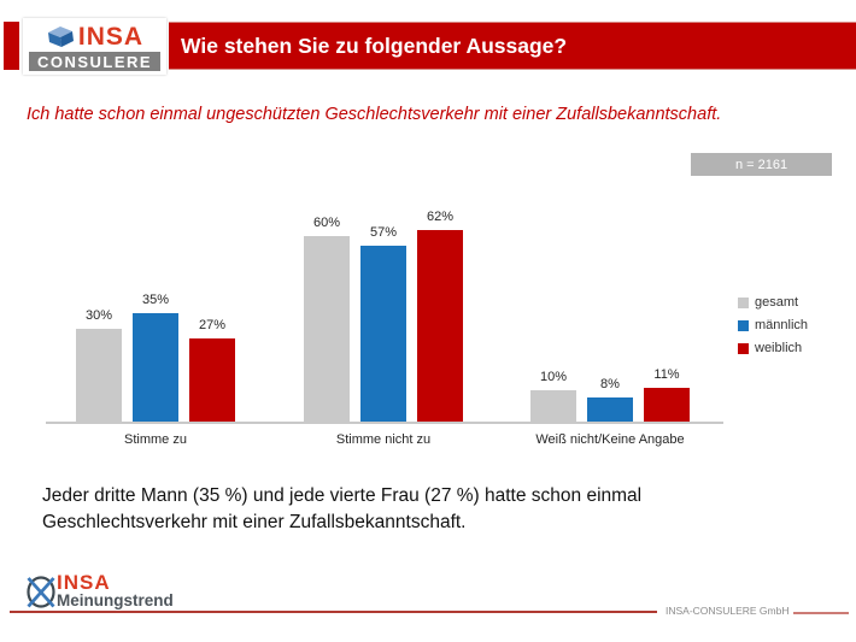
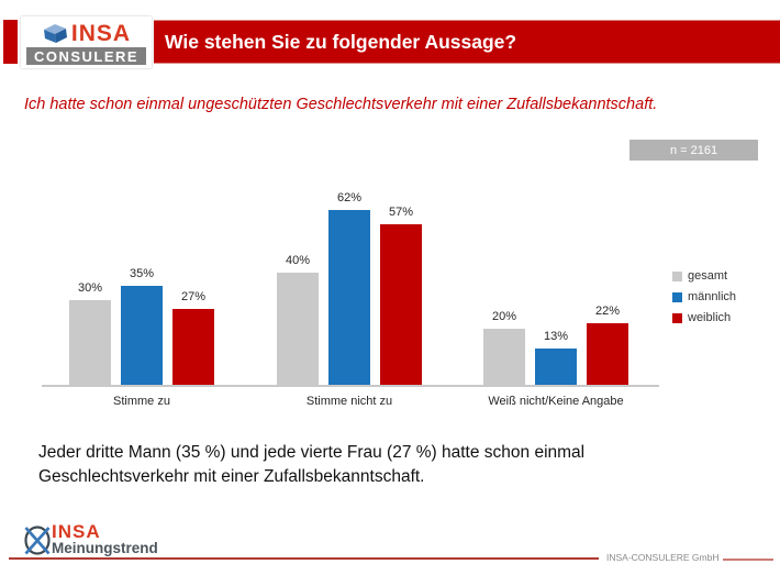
gesamt/Stimme nicht zu: 60% -> 40%
männlich/Stimme nicht zu: 57% -> 62%
weiblich/Stimme nicht zu: 62% -> 57%
gesamt/Weiß nicht/Keine Angabe: 10% -> 20%
männlich/Weiß nicht/Keine Angabe: 8% -> 13%
weiblich/Weiß nicht/Keine Angabe: 11% -> 22%
